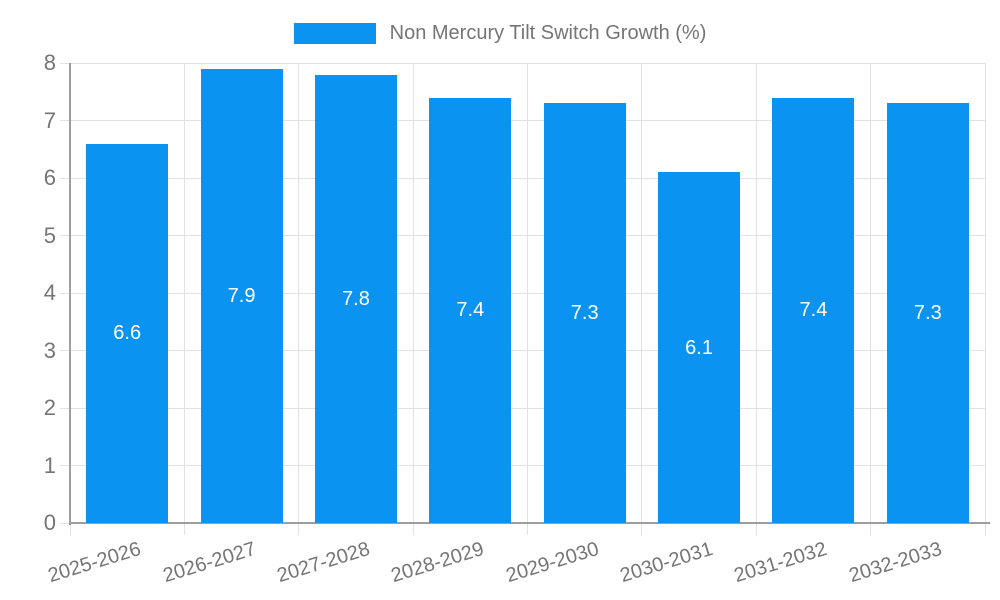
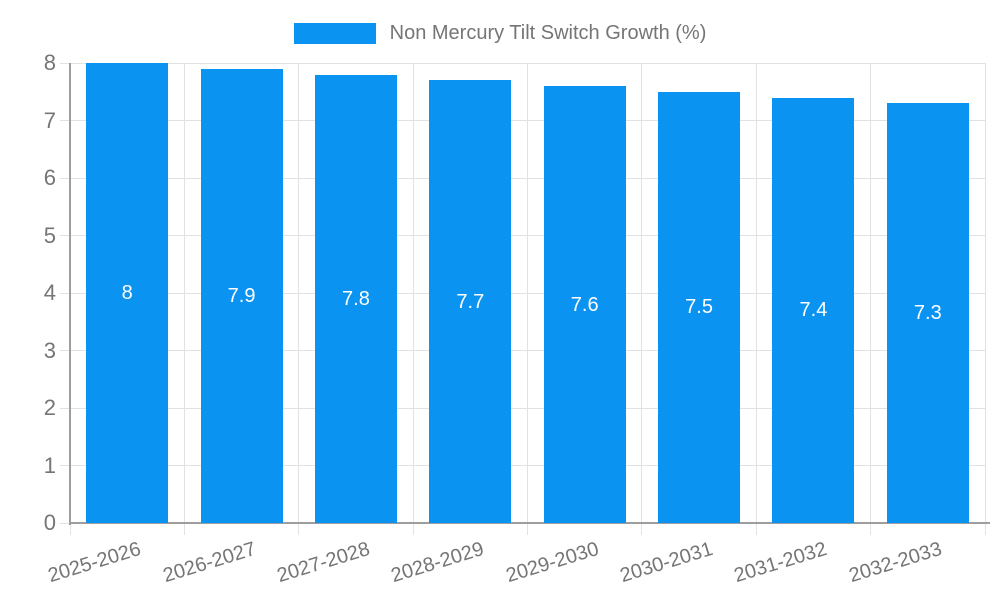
2025-2026: 6.6 -> 8
2028-2029: 7.4 -> 7.7
2029-2030: 7.3 -> 7.6
2030-2031: 6.1 -> 7.5
